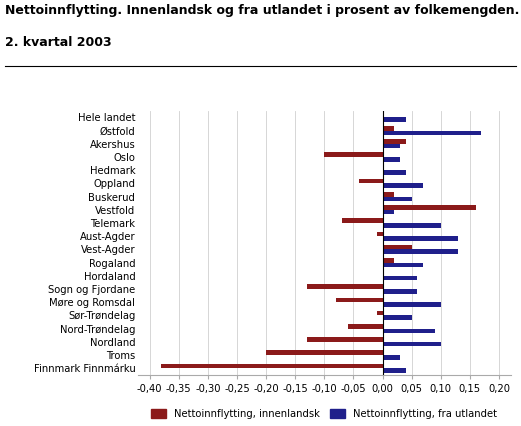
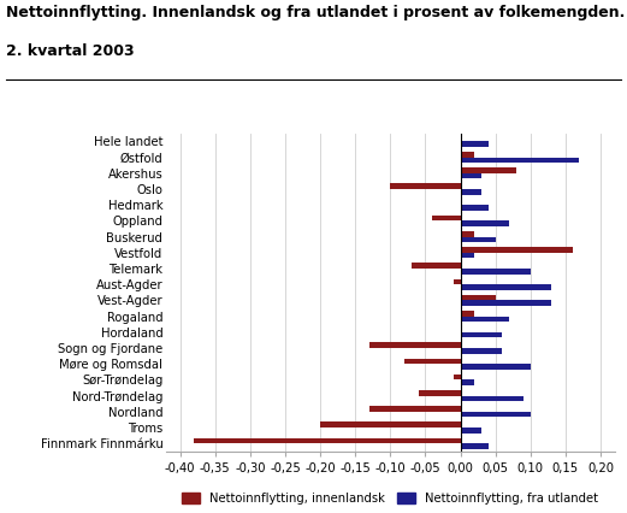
Nettoinnflytting, innenlandsk/Akershus: 0,04 -> 0,08
Nettoinnflytting, fra utlandet/Sør-Trøndelag: 0,05 -> 0,02
